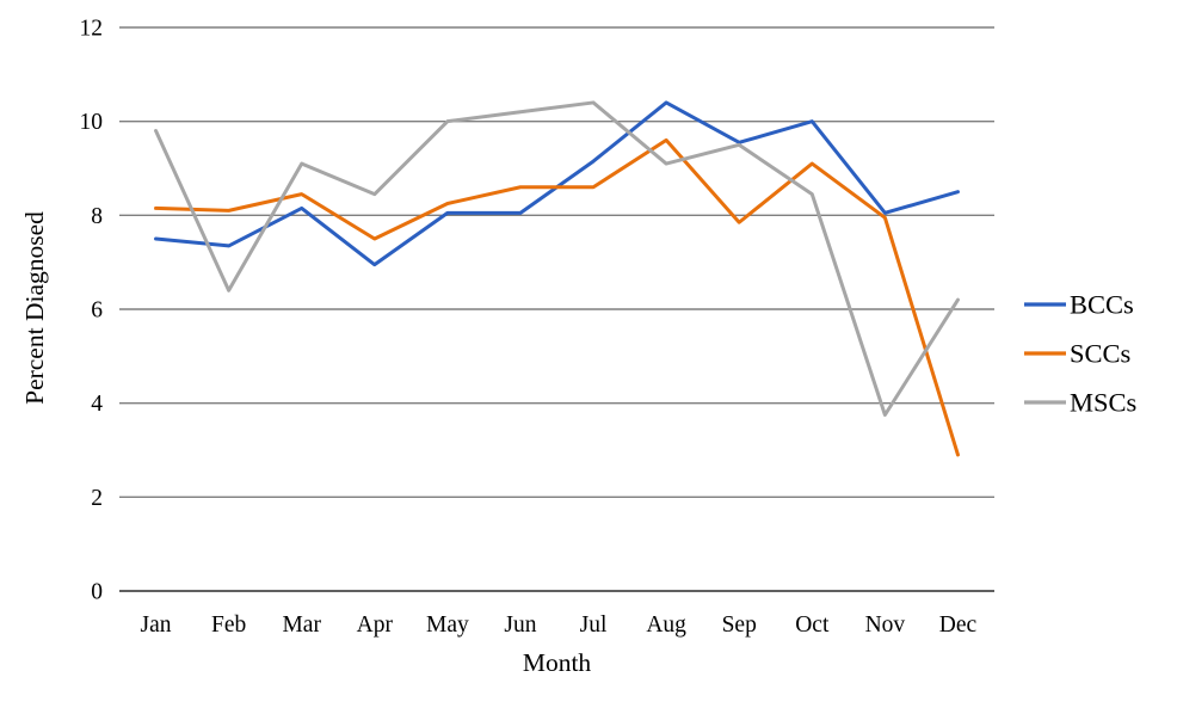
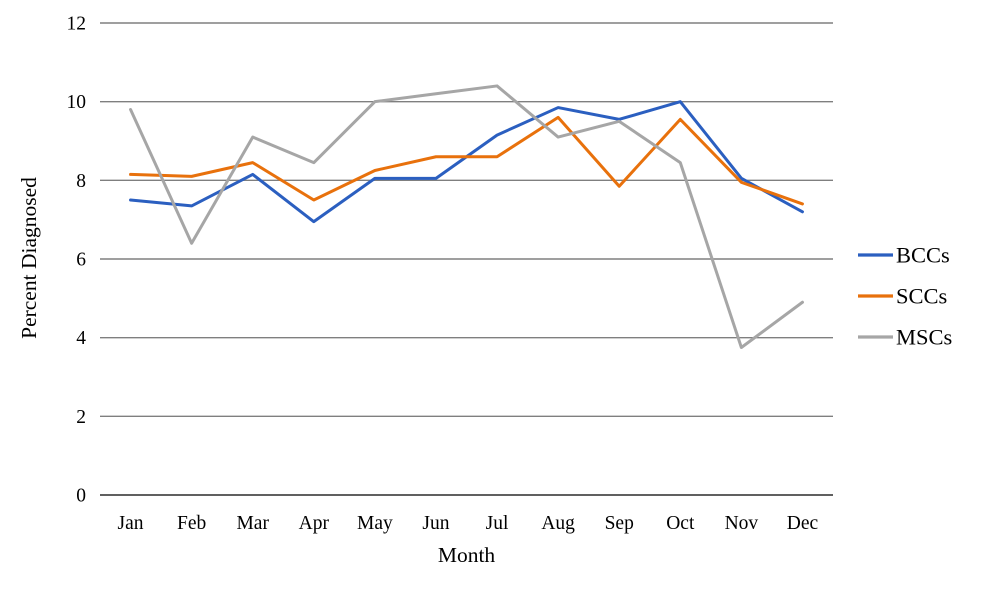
BCCs/Aug: 10.4 -> 9.8
SCCs/Oct: 9.1 -> 9.6
BCCs/Dec: 8.5 -> 7.2
SCCs/Dec: 2.9 -> 7.4
MSCs/Dec: 6.2 -> 4.9
